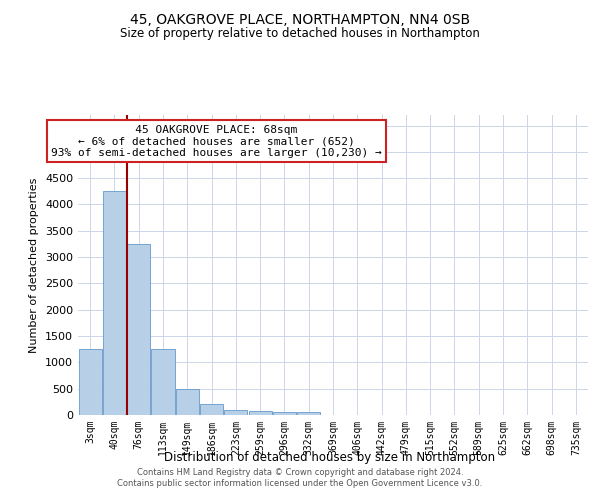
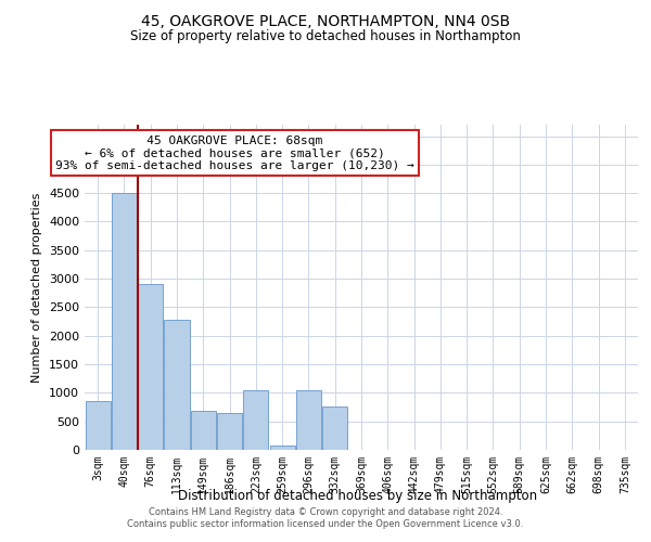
3sqm: 1250 -> 860
40sqm: 4250 -> 4500
76sqm: 3250 -> 2900
113sqm: 1250 -> 2280
149sqm: 500 -> 680
186sqm: 200 -> 640
223sqm: 100 -> 1040
296sqm: 60 -> 1040
332sqm: 50 -> 760
